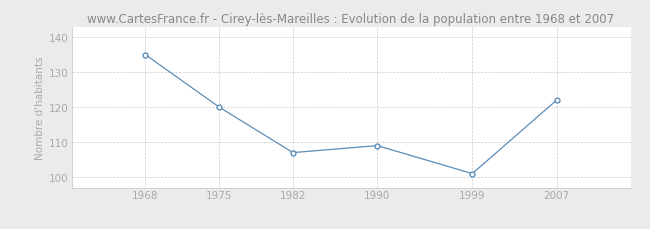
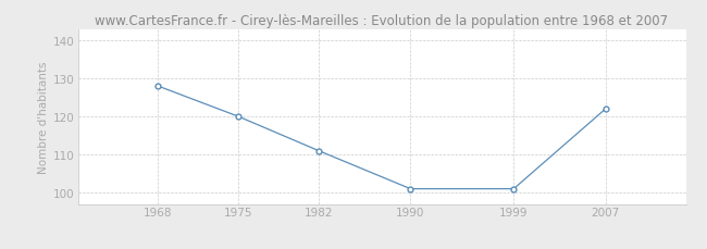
1968: 135 -> 128
1982: 107 -> 111
1990: 109 -> 101
